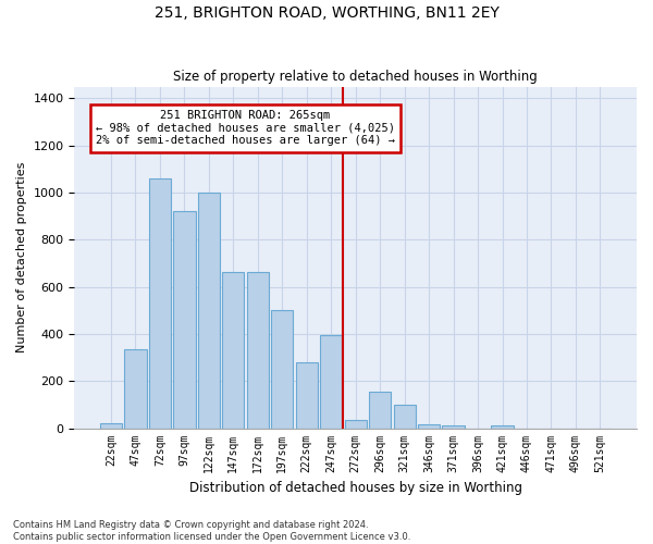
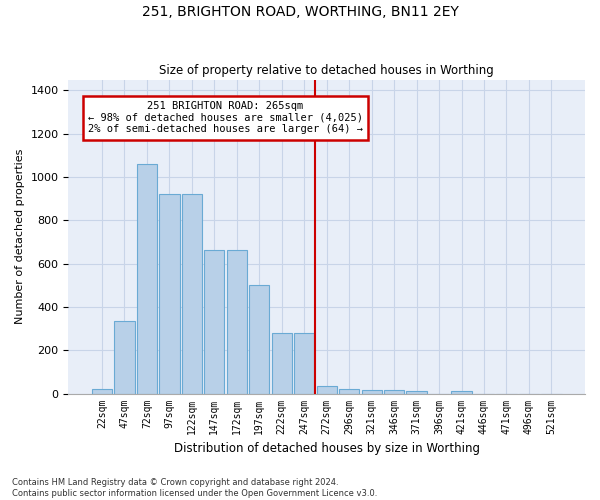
122sqm: 1000 -> 920
247sqm: 395 -> 280
296sqm: 155 -> 22
321sqm: 100 -> 15
